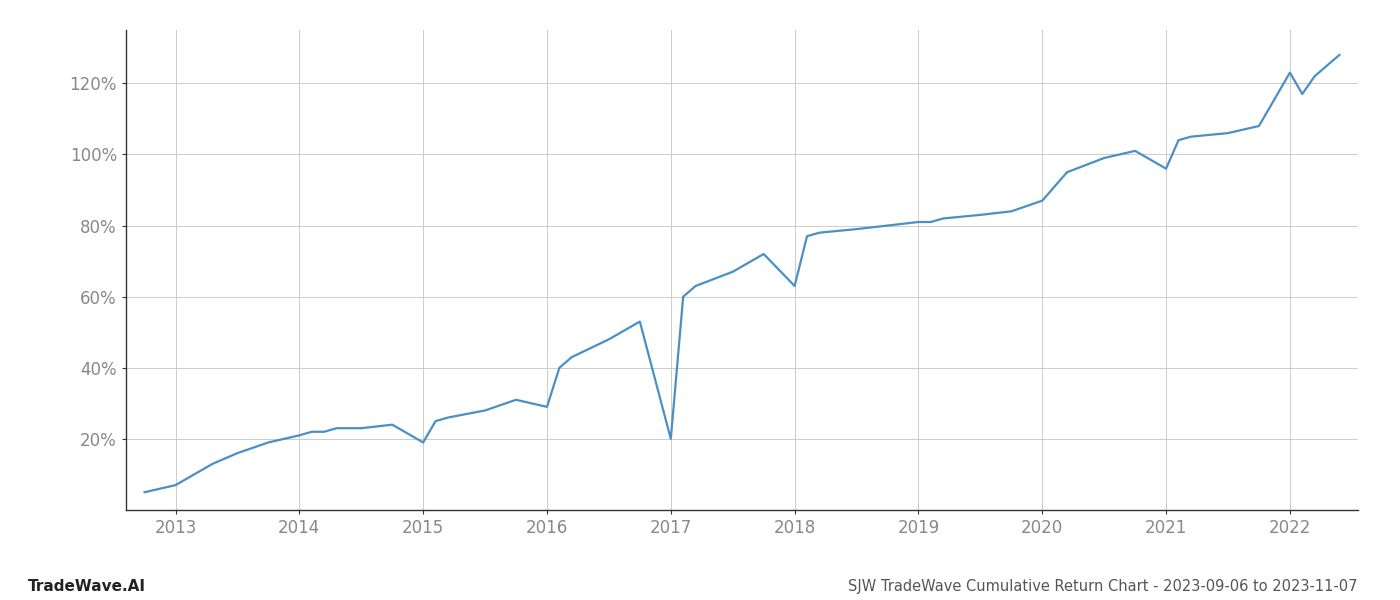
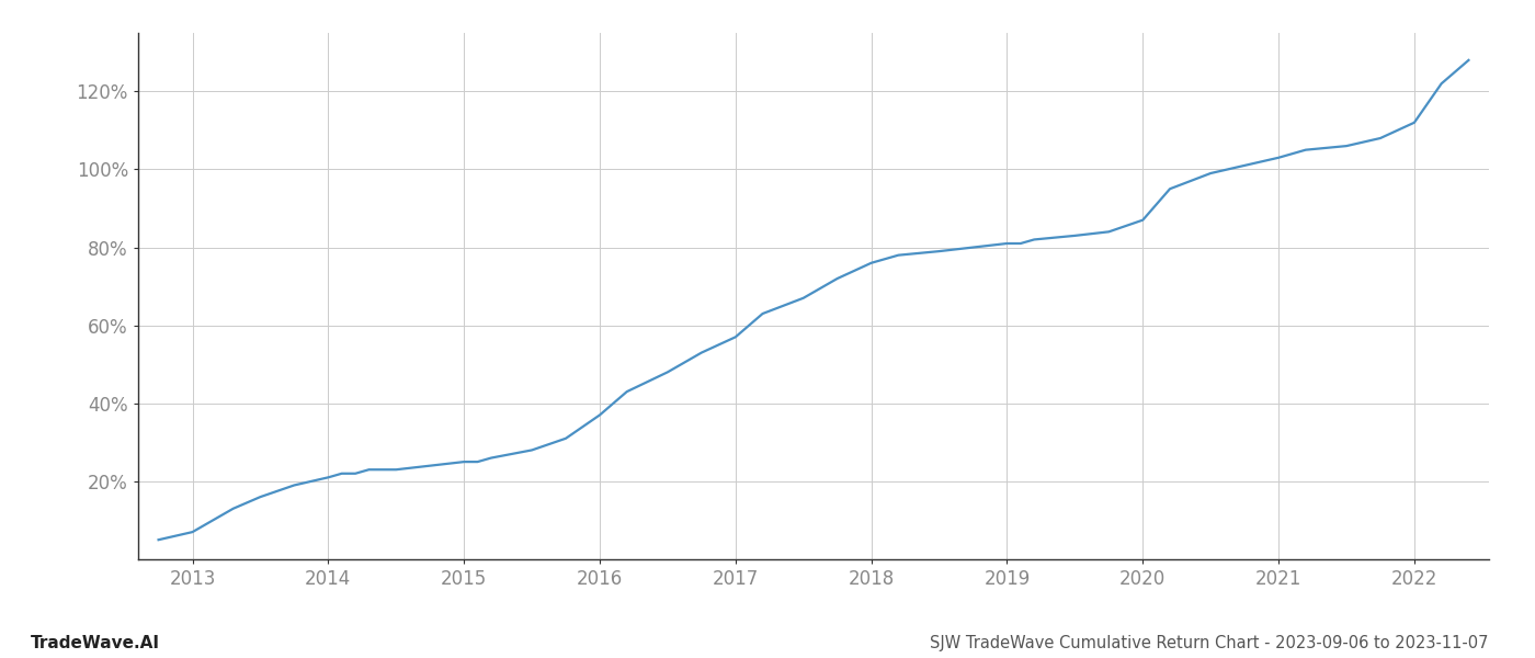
2015: 19% -> 25%
2016: 29% -> 37%
2017: 20% -> 57%
2018: 63% -> 76%
2021: 96% -> 103%
2022: 123% -> 112%
